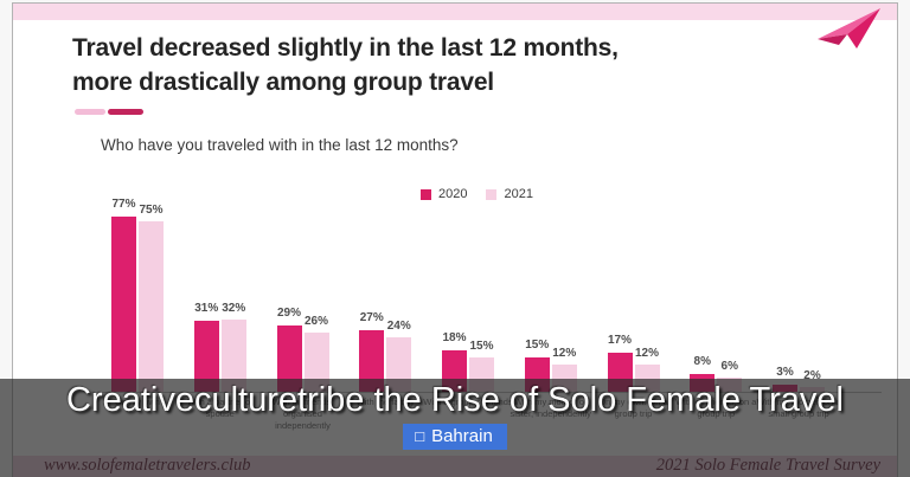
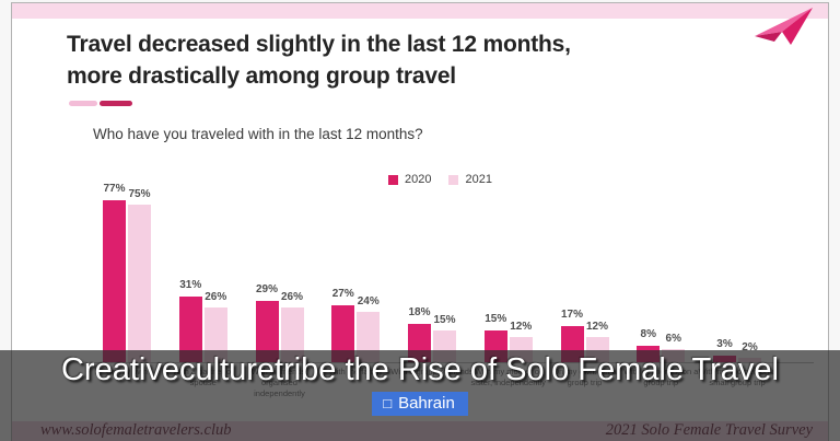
2021/With a partner or spouse: 32% -> 26%
